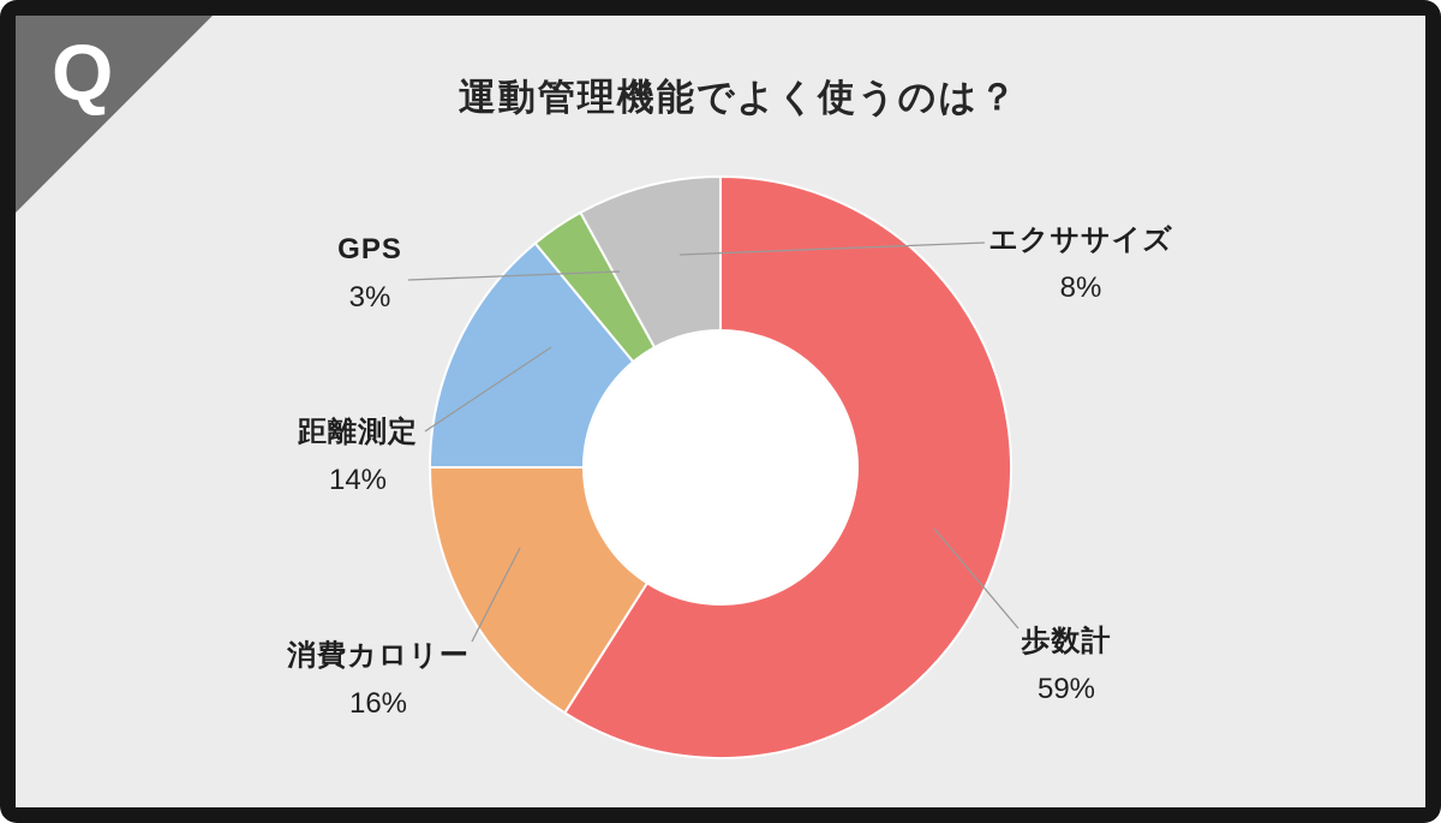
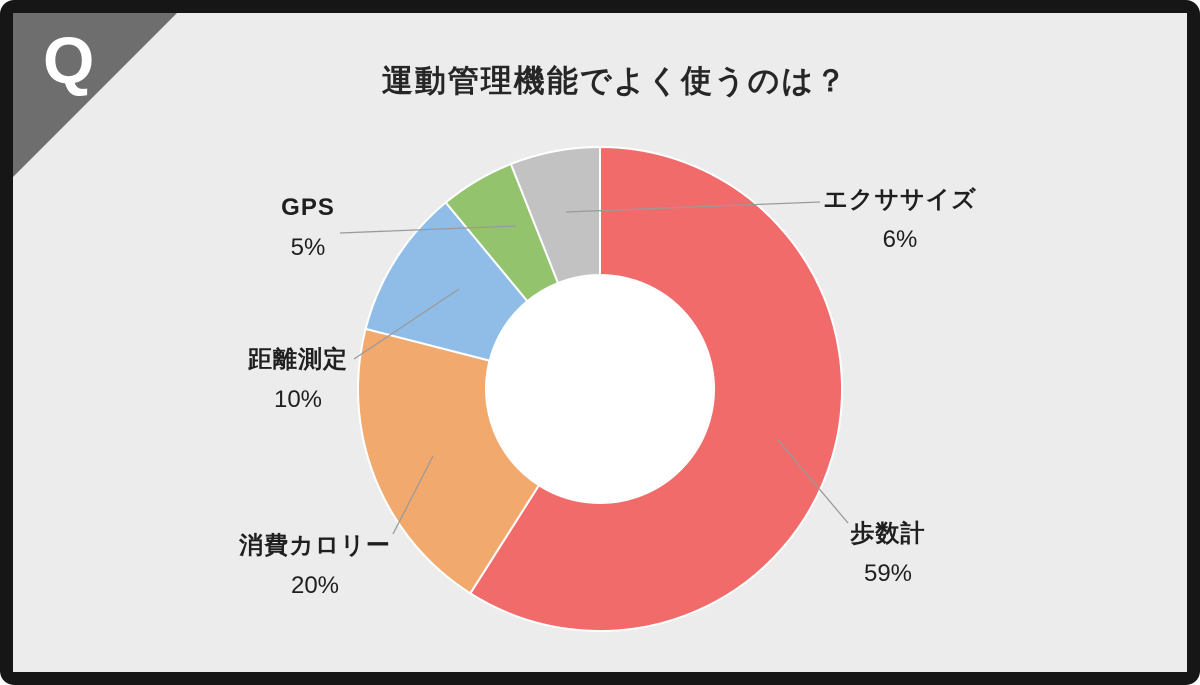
消費カロリー: 16% -> 20%
距離測定: 14% -> 10%
GPS: 3% -> 5%
エクササイズ: 8% -> 6%
